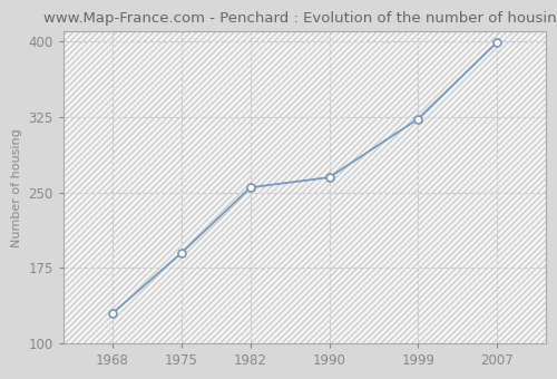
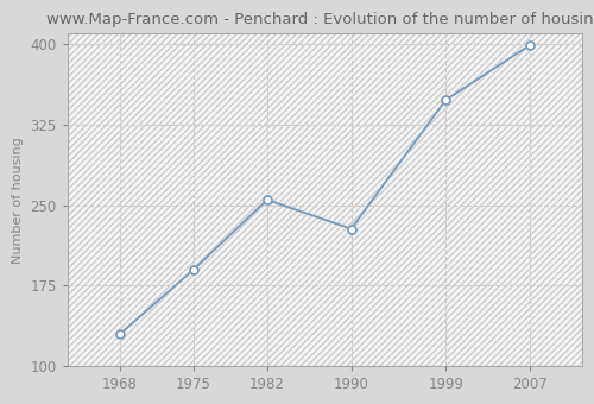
1990: 265 -> 228
1999: 323 -> 348
